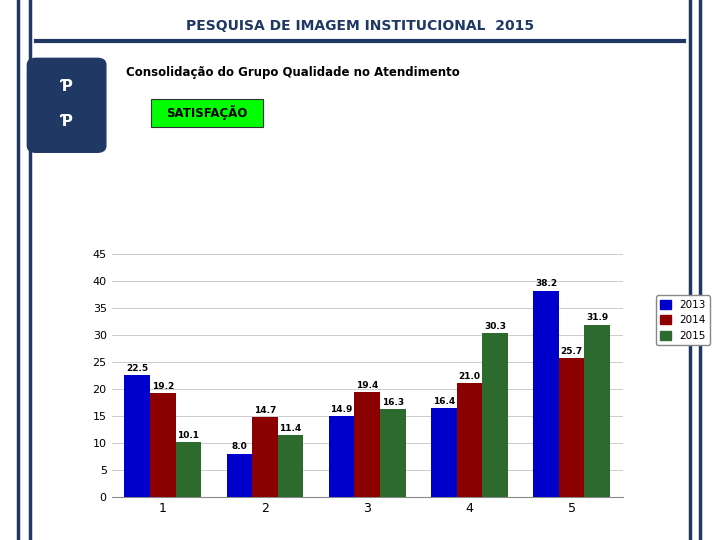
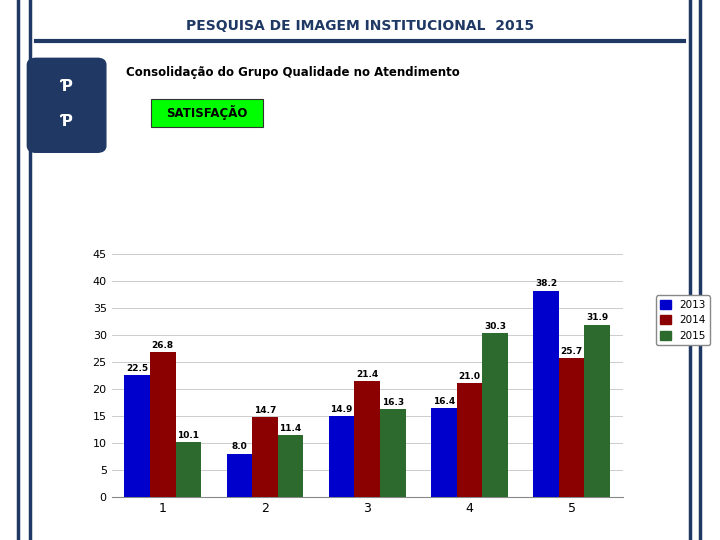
2014/1: 19.2 -> 26.8
2014/3: 19.4 -> 21.4
